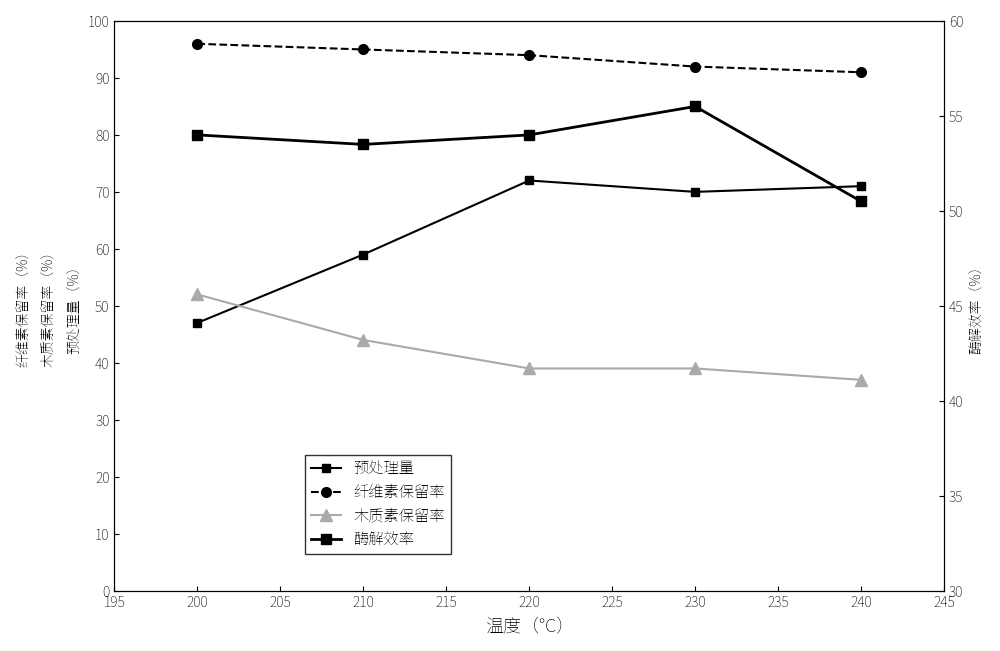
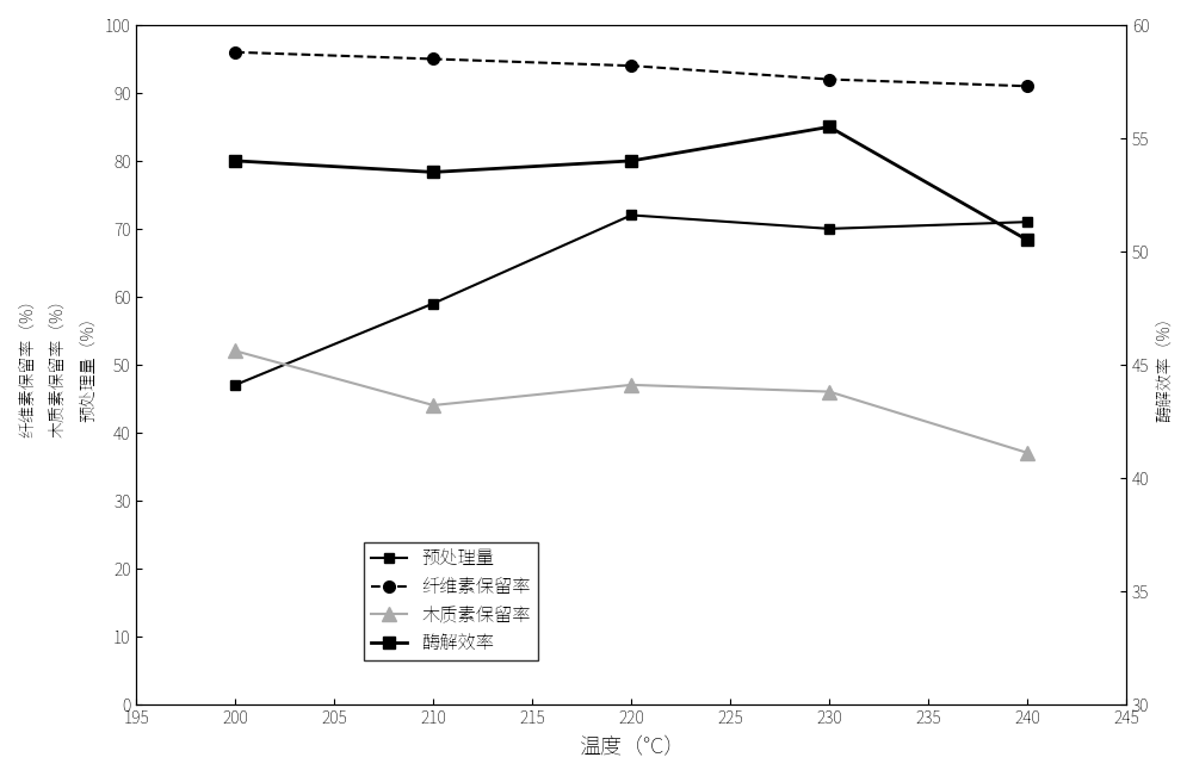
木质素保留率/220: 39 -> 47
木质素保留率/230: 39 -> 46
